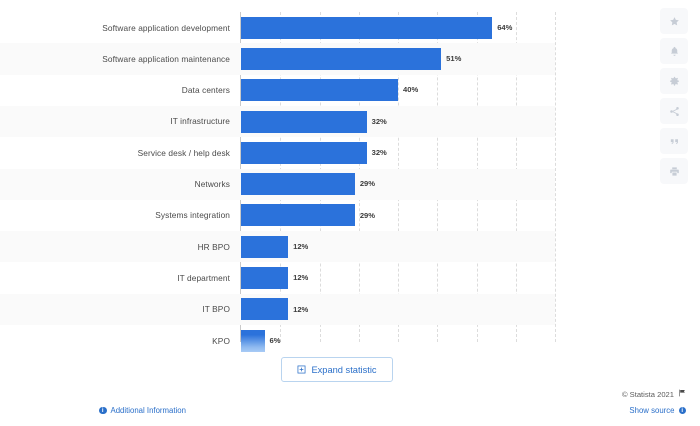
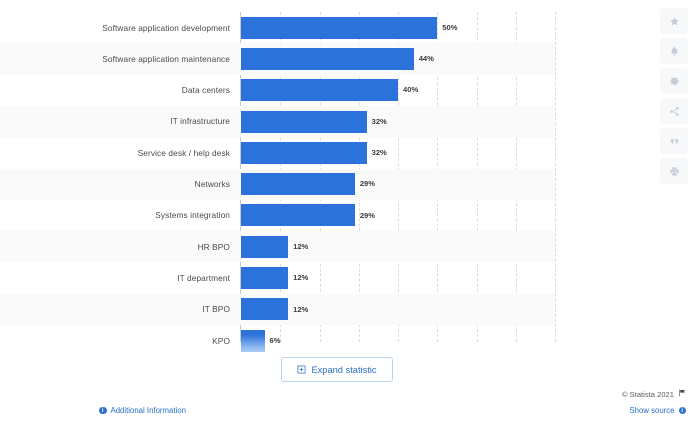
Software application development: 64% -> 50%
Software application maintenance: 51% -> 44%
